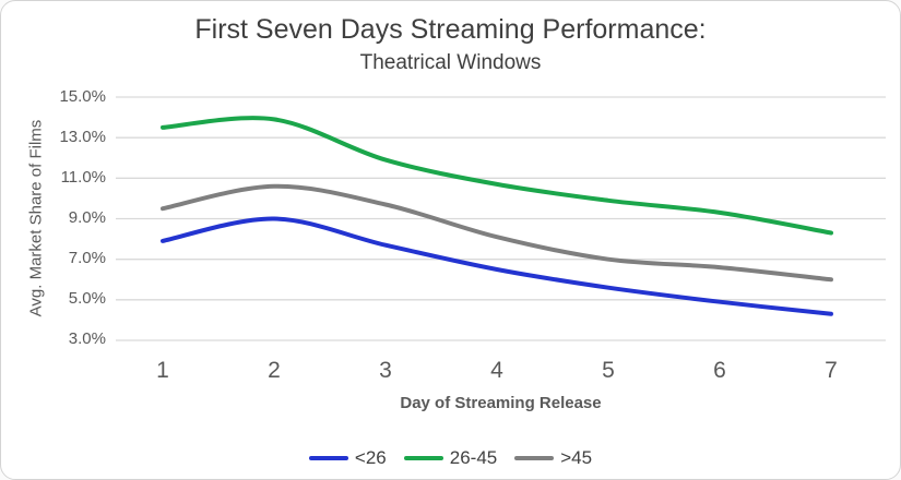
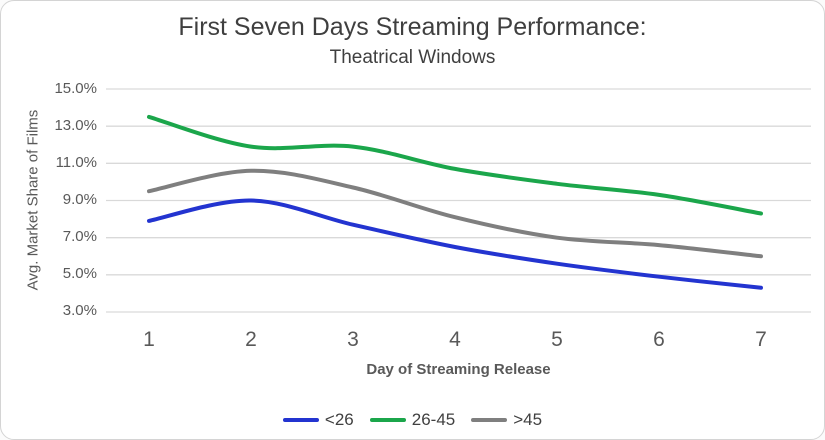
26-45/2: 13.9% -> 11.9%
